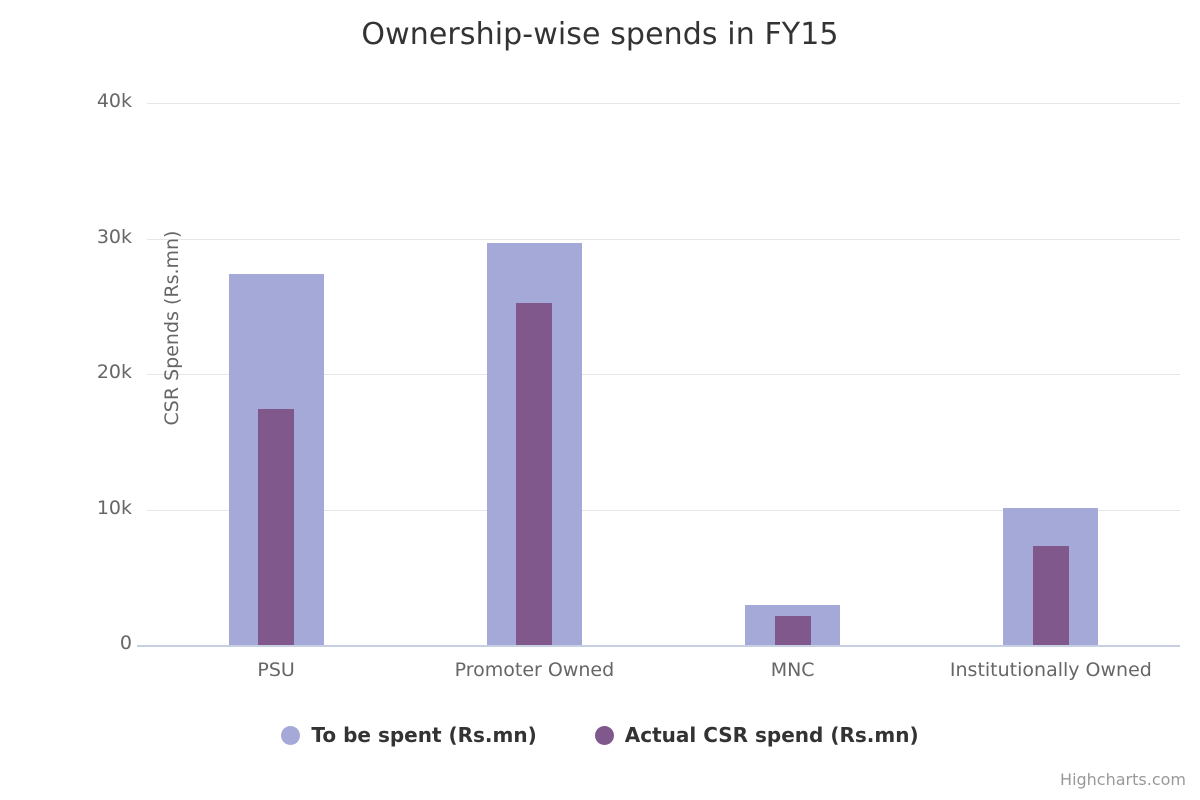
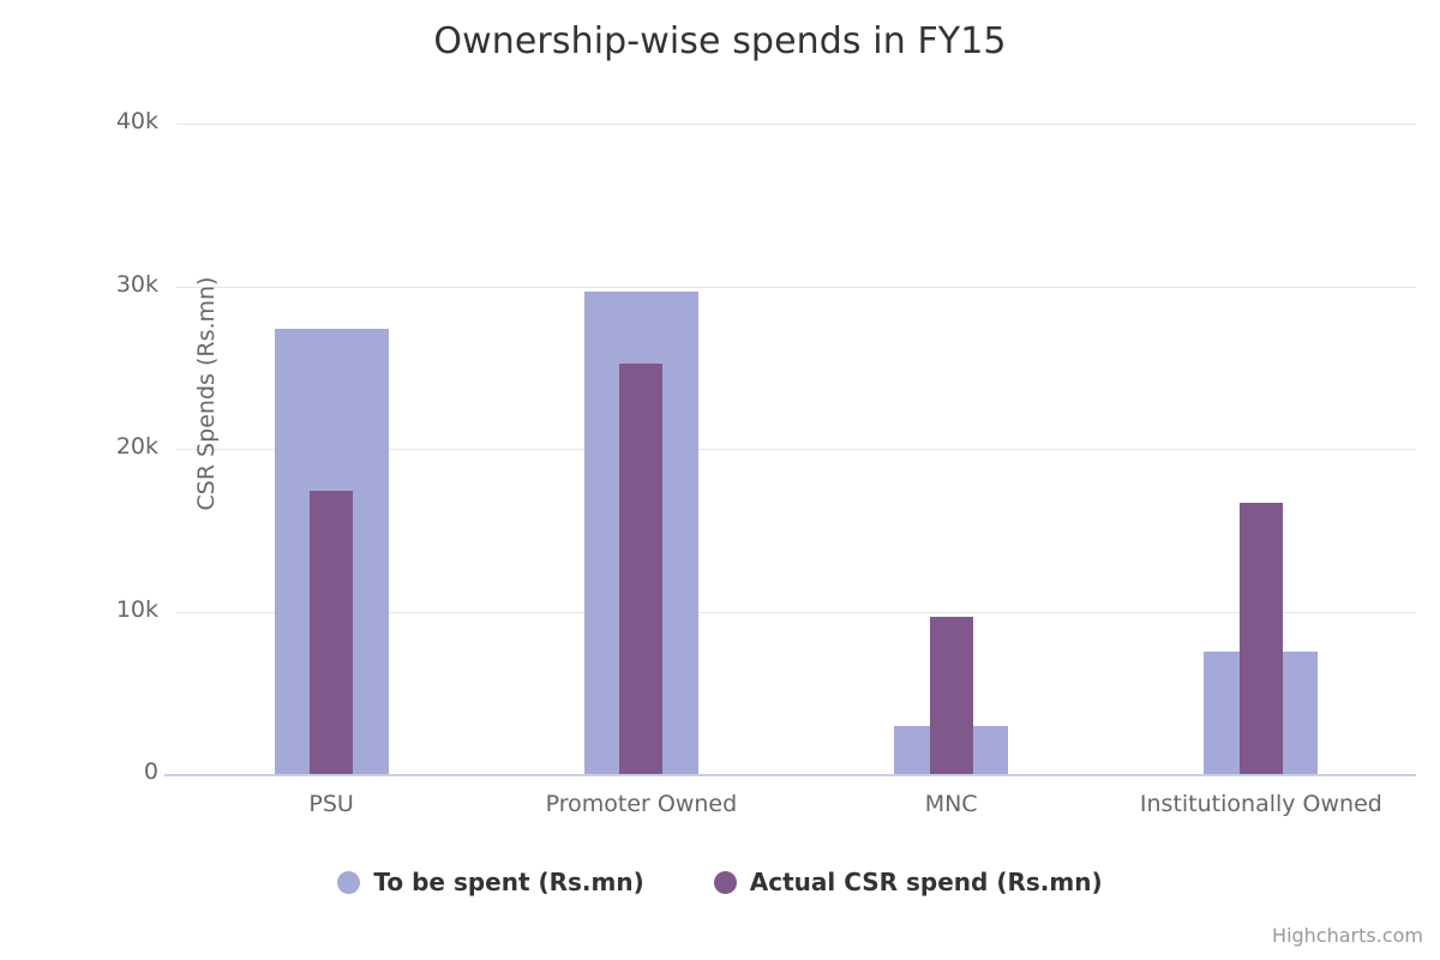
Actual CSR spend (Rs.mn)/MNC: 2.1k -> 9.7k
To be spent (Rs.mn)/Institutionally Owned: 10.1k -> 7.5k
Actual CSR spend (Rs.mn)/Institutionally Owned: 7.3k -> 16.7k
